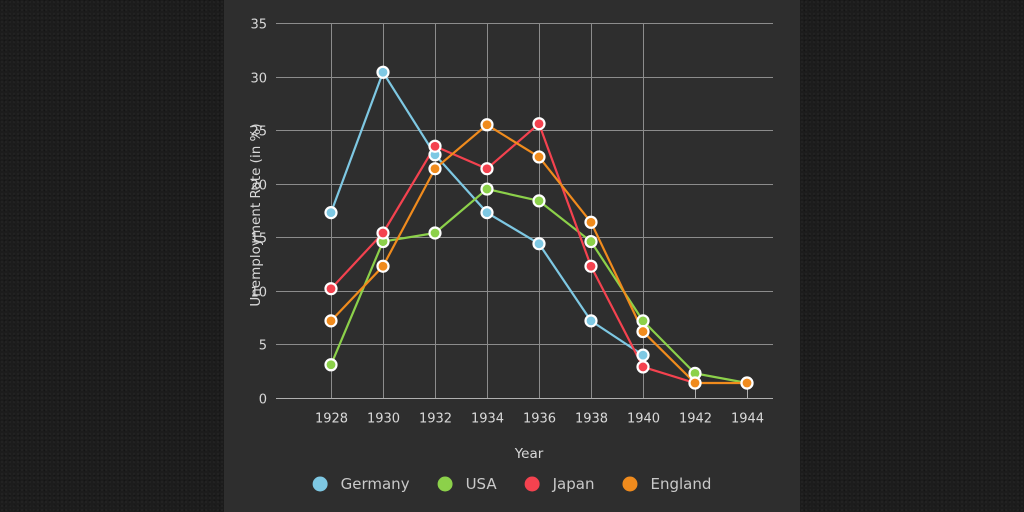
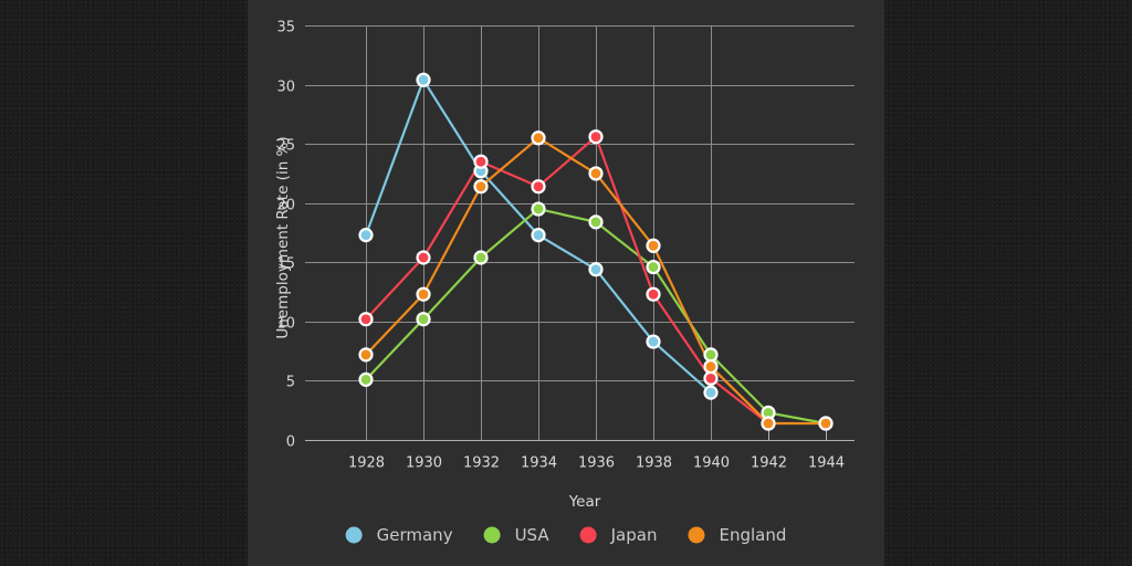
USA/1928: 3.1 -> 5.1
USA/1930: 14.6 -> 10.2
Germany/1938: 7.2 -> 8.3
Japan/1940: 2.9 -> 5.2
